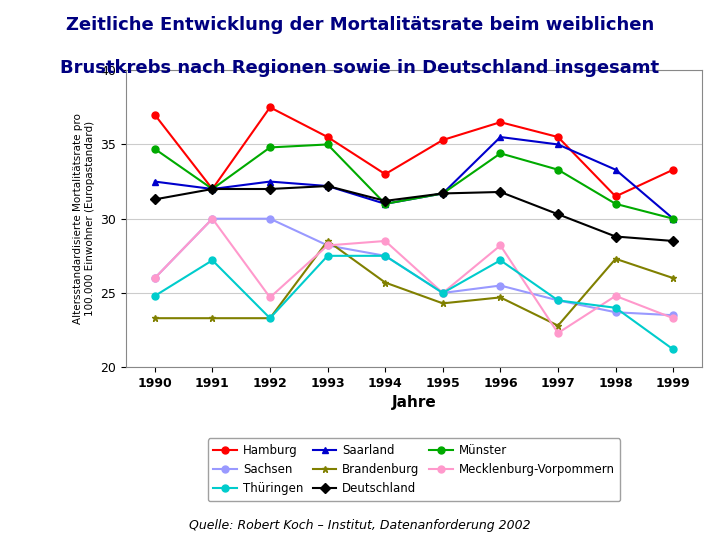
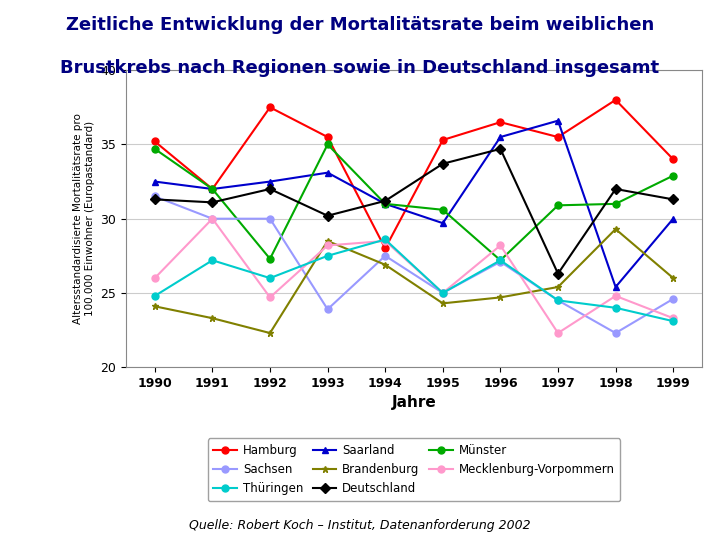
Hamburg/1990: 37.0 -> 35.2
Sachsen/1990: 26.0 -> 31.5
Brandenburg/1990: 23.3 -> 24.1
Deutschland/1991: 32.0 -> 31.1
Münster/1992: 34.8 -> 27.3
Brandenburg/1992: 23.3 -> 22.3
Thüringen/1992: 23.3 -> 26.0
Saarland/1993: 32.2 -> 33.1
Sachsen/1993: 28.2 -> 23.9
Deutschland/1993: 32.2 -> 30.2
Hamburg/1994: 33.0 -> 28.0
Brandenburg/1994: 25.7 -> 26.9
Thüringen/1994: 27.5 -> 28.6
Saarland/1995: 31.7 -> 29.7
Münster/1995: 31.7 -> 30.6
Deutschland/1995: 31.7 -> 33.7
Münster/1996: 34.4 -> 27.2
Sachsen/1996: 25.5 -> 27.1
Deutschland/1996: 31.8 -> 34.7
Saarland/1997: 35.0 -> 36.6
Münster/1997: 33.3 -> 30.9
Brandenburg/1997: 22.8 -> 25.4
Deutschland/1997: 30.3 -> 26.3
Hamburg/1998: 31.5 -> 38.0
Saarland/1998: 33.3 -> 25.4
Sachsen/1998: 23.7 -> 22.3
Brandenburg/1998: 27.3 -> 29.3
Deutschland/1998: 28.8 -> 32.0
Hamburg/1999: 33.3 -> 34.0
Münster/1999: 30.0 -> 32.9
Sachsen/1999: 23.5 -> 24.6
Thüringen/1999: 21.2 -> 23.1
Deutschland/1999: 28.5 -> 31.3
